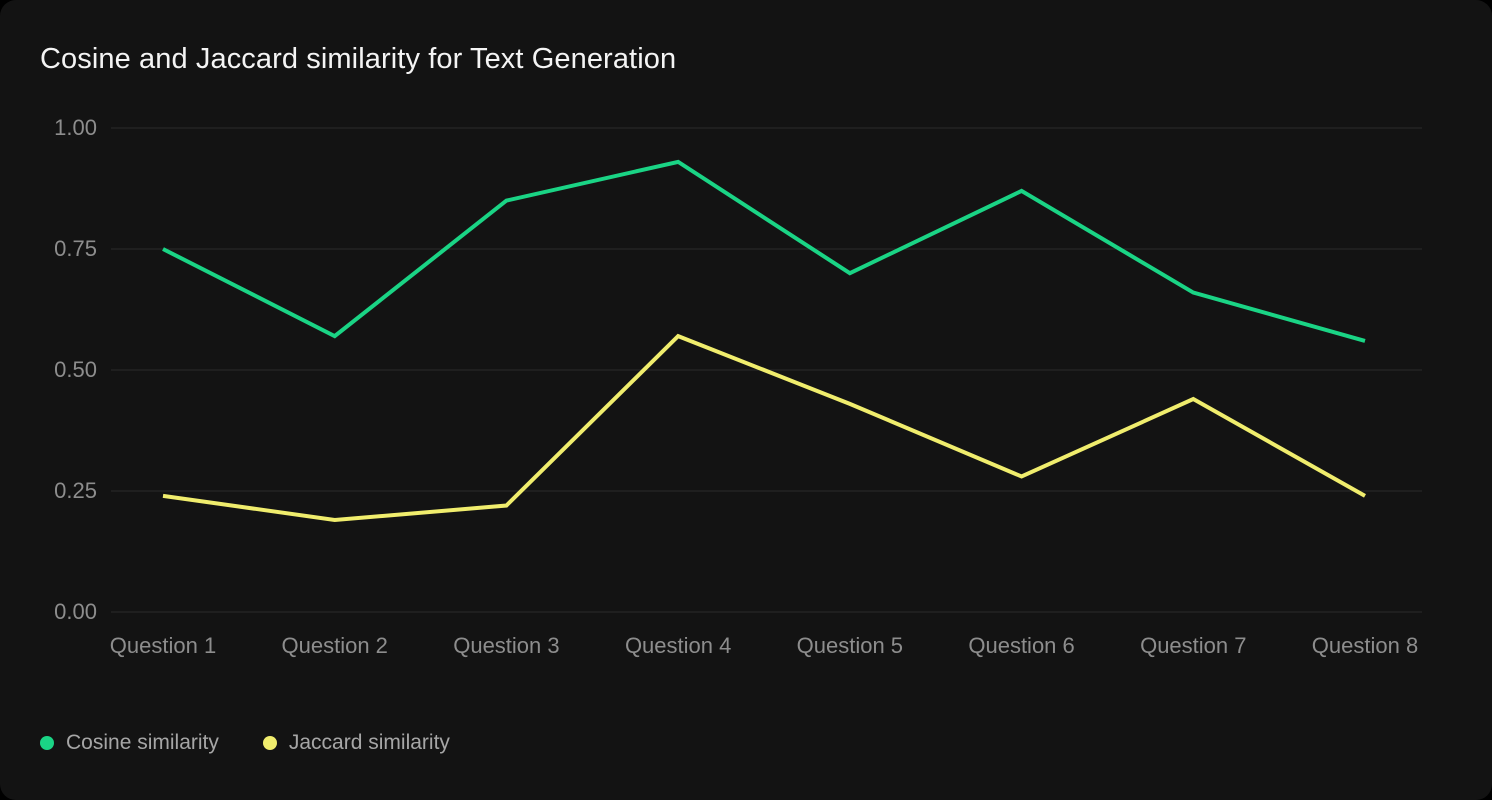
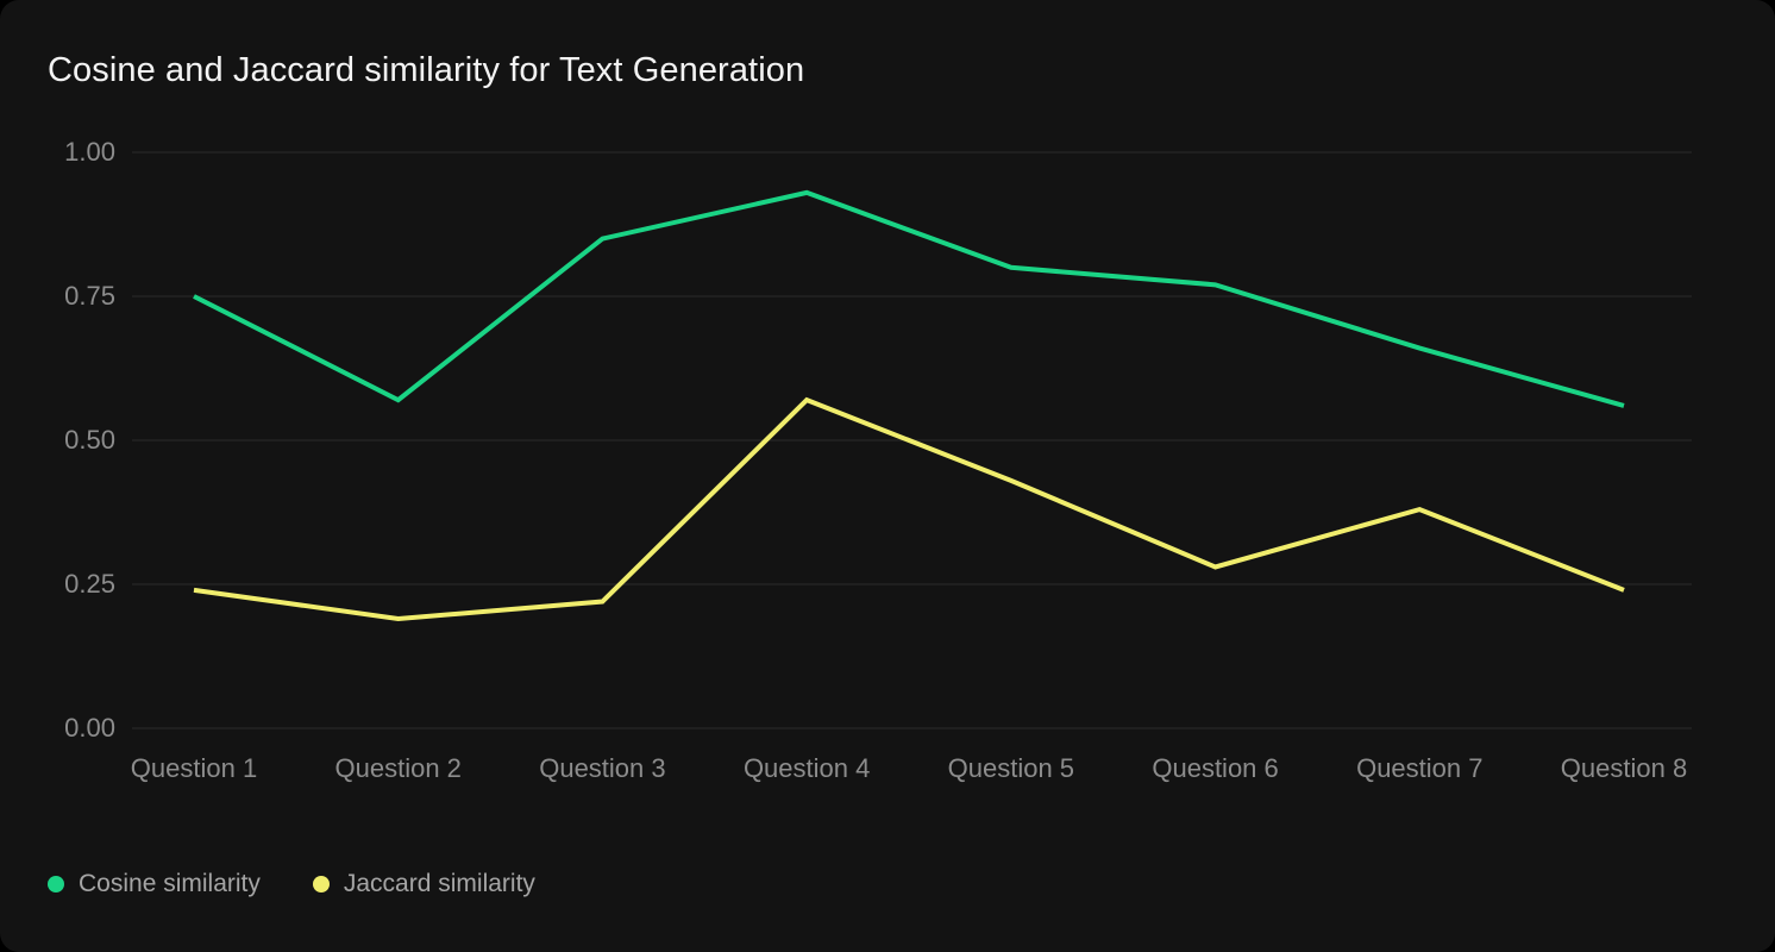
Cosine similarity/Question 5: 0.70 -> 0.80
Cosine similarity/Question 6: 0.87 -> 0.77
Jaccard similarity/Question 7: 0.44 -> 0.38
